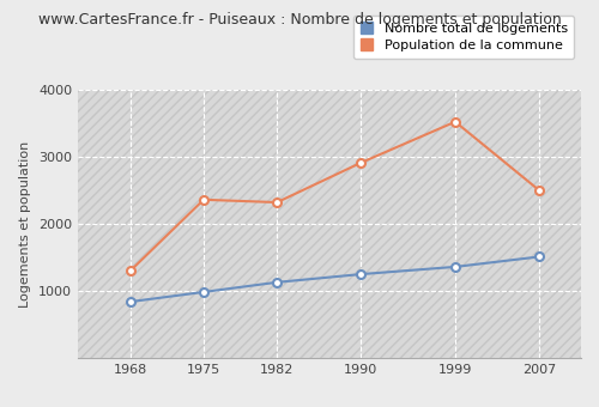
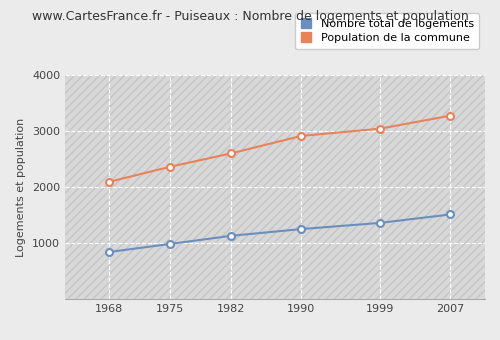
Population de la commune/1968: 1300 -> 2090
Population de la commune/1982: 2320 -> 2600
Population de la commune/1999: 3520 -> 3040
Population de la commune/2007: 2500 -> 3270
